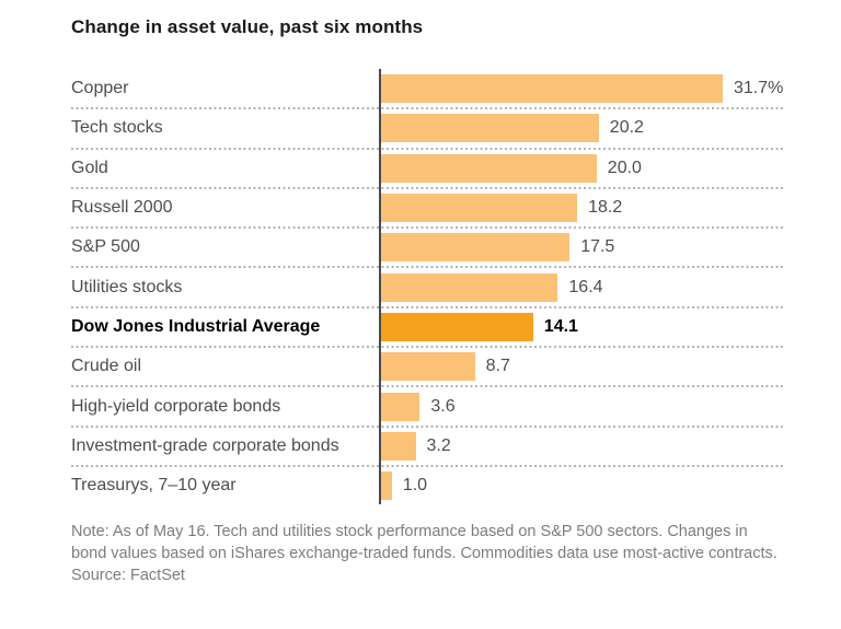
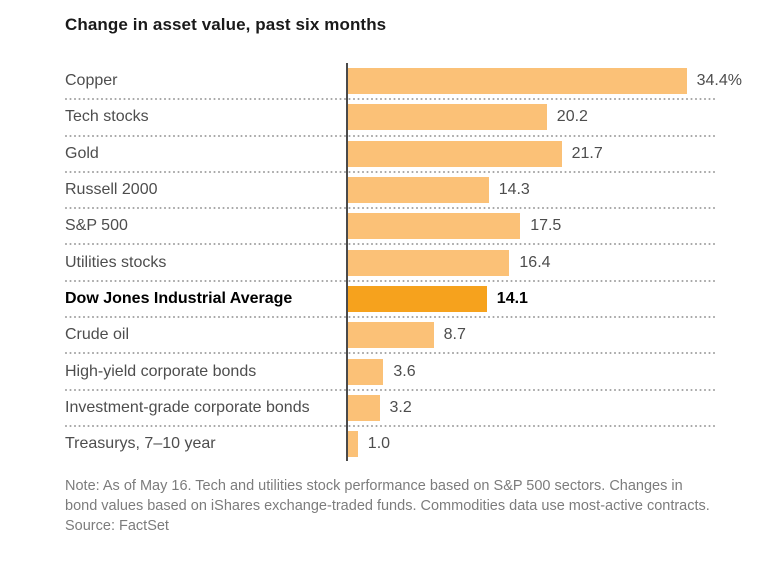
Copper: 31.7% -> 34.4%
Gold: 20.0 -> 21.7
Russell 2000: 18.2 -> 14.3
